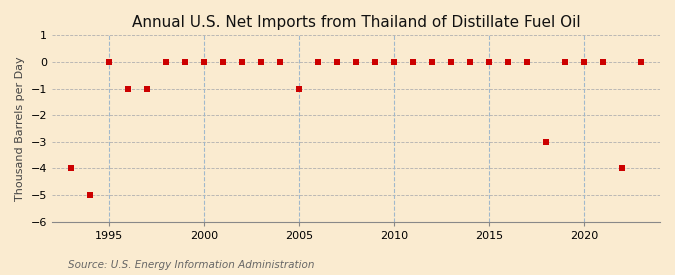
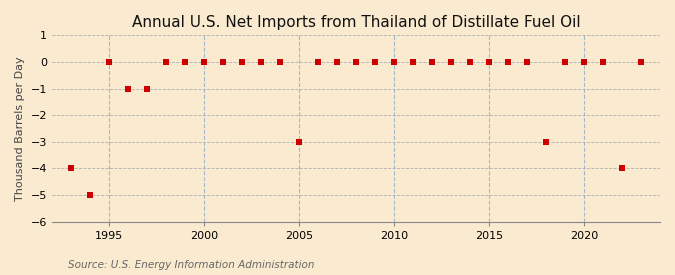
2005: -1 -> -3
